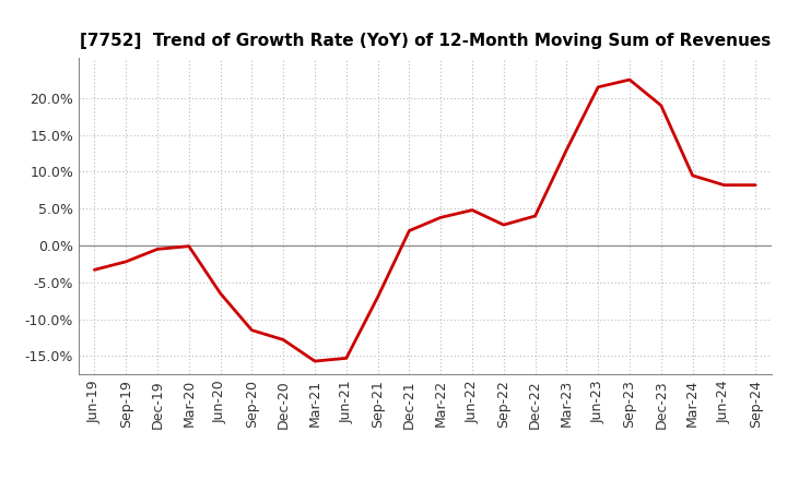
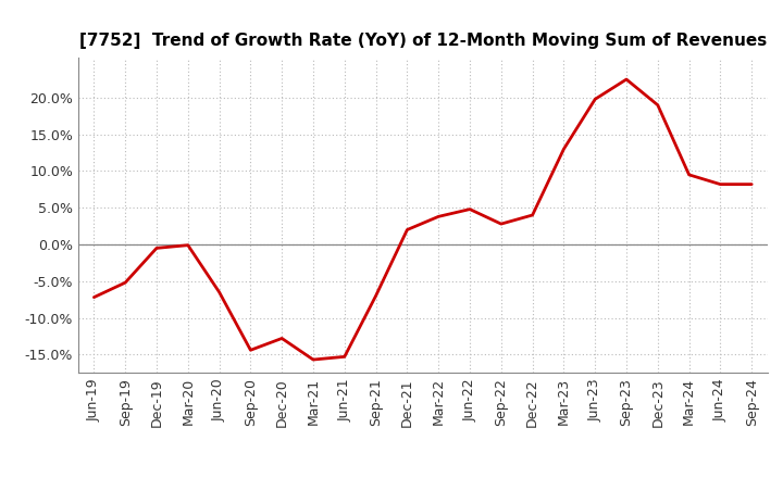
Jun-19: -3.3% -> -7.2%
Sep-19: -2.2% -> -5.2%
Sep-20: -11.5% -> -14.4%
Jun-23: 21.5% -> 19.8%
